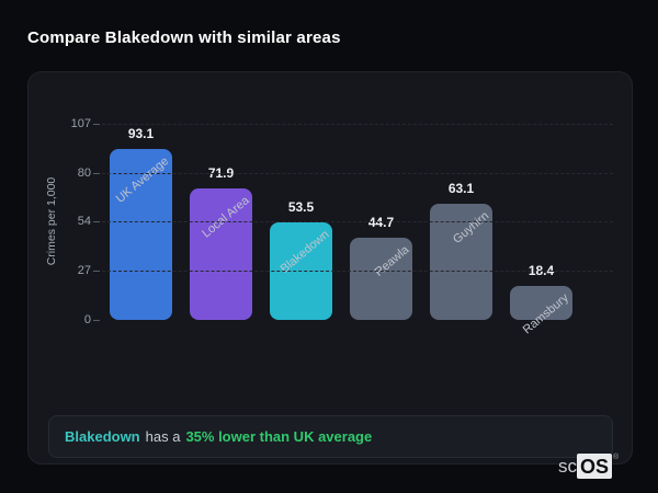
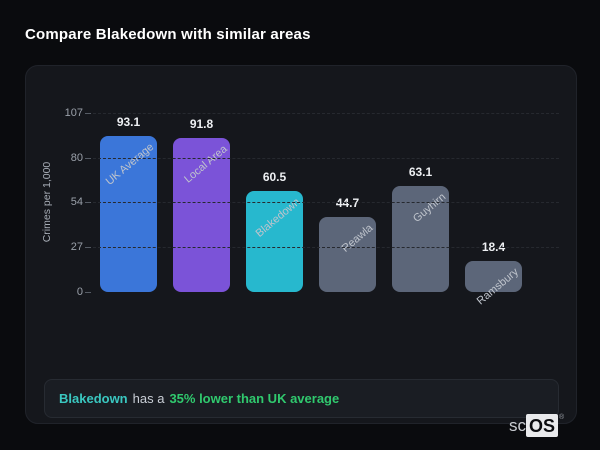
Local Area: 71.9 -> 91.8
Blakedown: 53.5 -> 60.5
